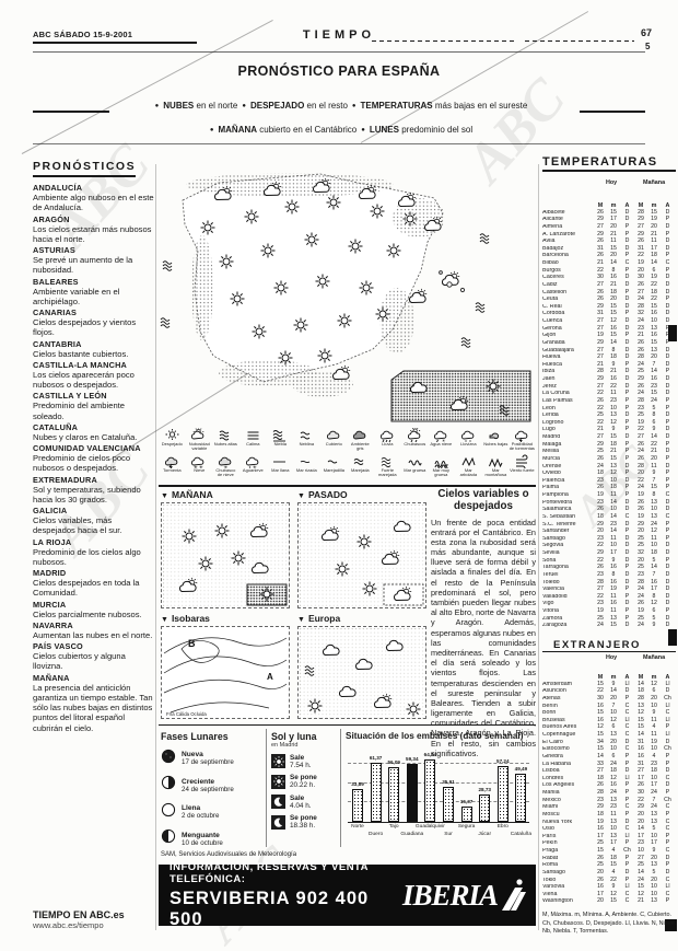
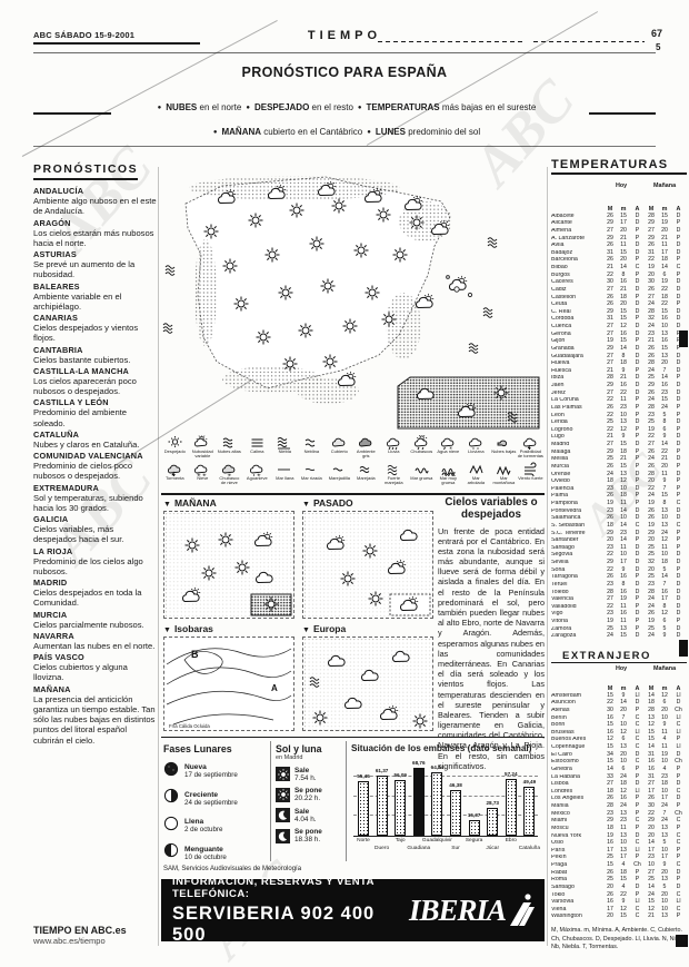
Norte: 33,89 -> 55,45
Guadiana: 59,34 -> 68,76
Sur: 35,91 -> 46,38
